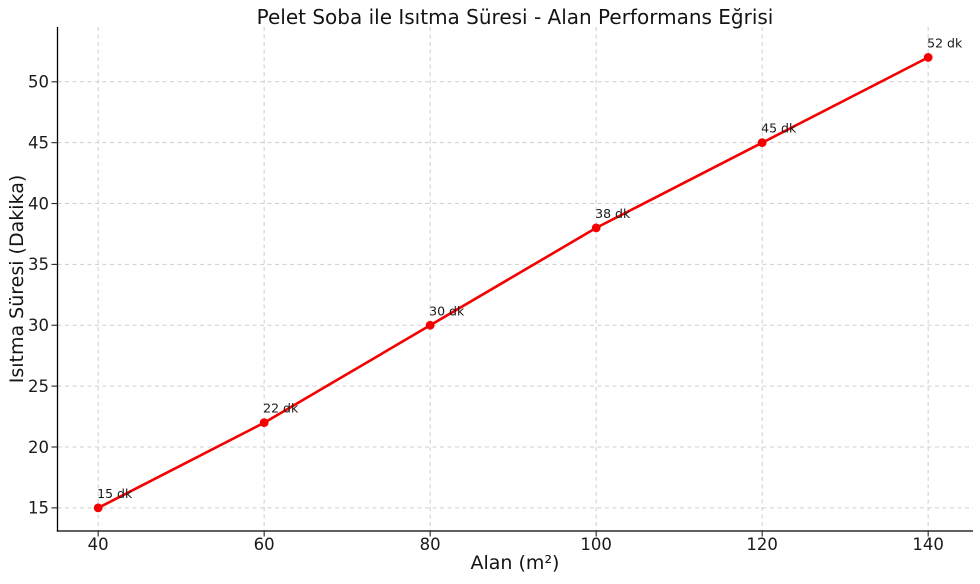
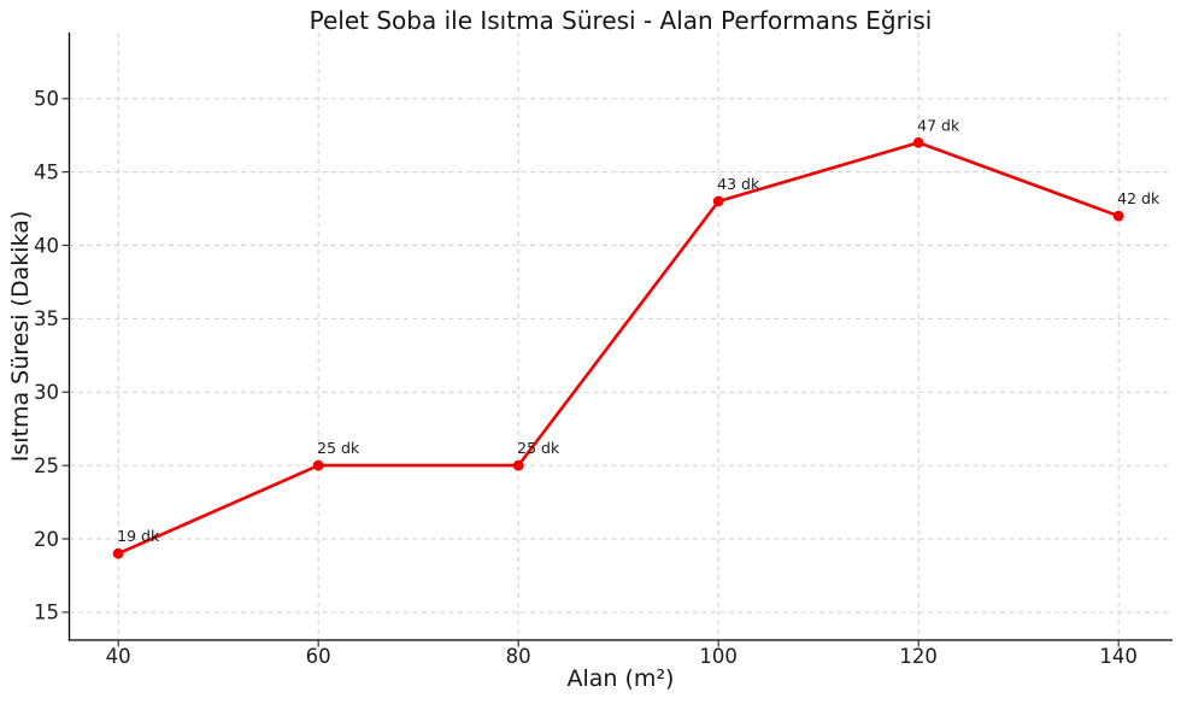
40: 15 -> 19
60: 22 -> 25
80: 30 -> 25
100: 38 -> 43
120: 45 -> 47
140: 52 -> 42
